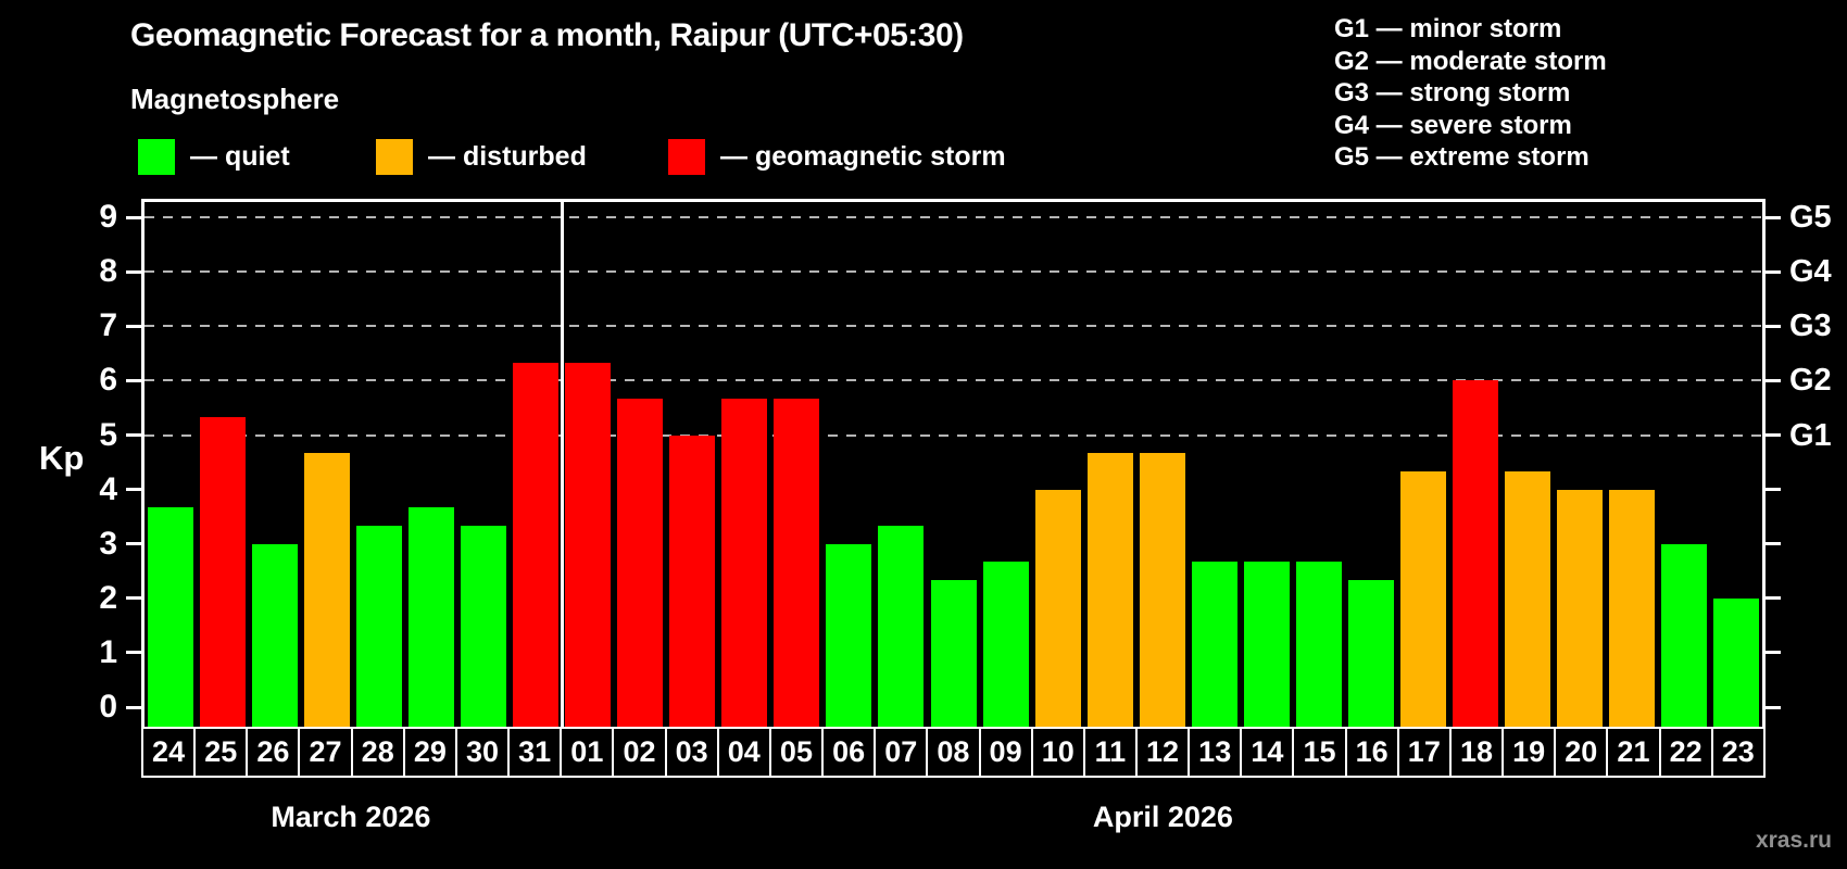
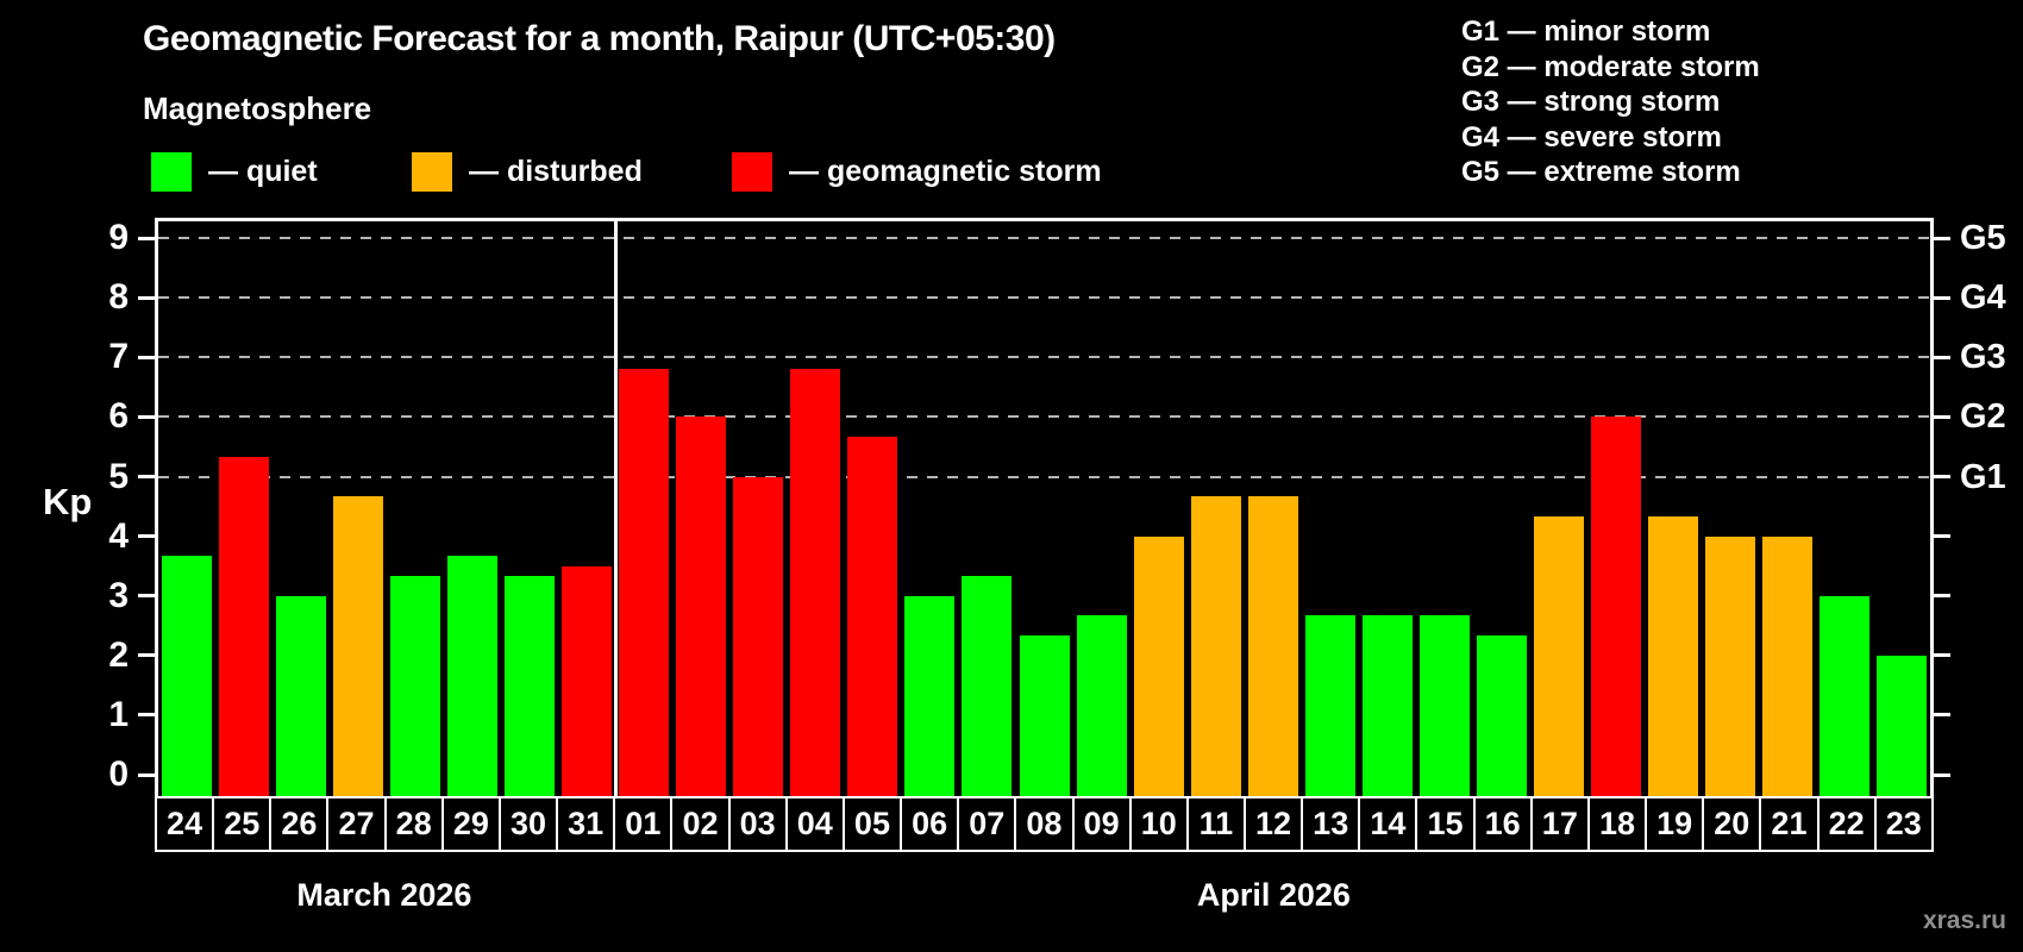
31: 6.3 -> 3.5
01: 6.3 -> 6.8
02: 5.7 -> 6.0
04: 5.7 -> 6.8
